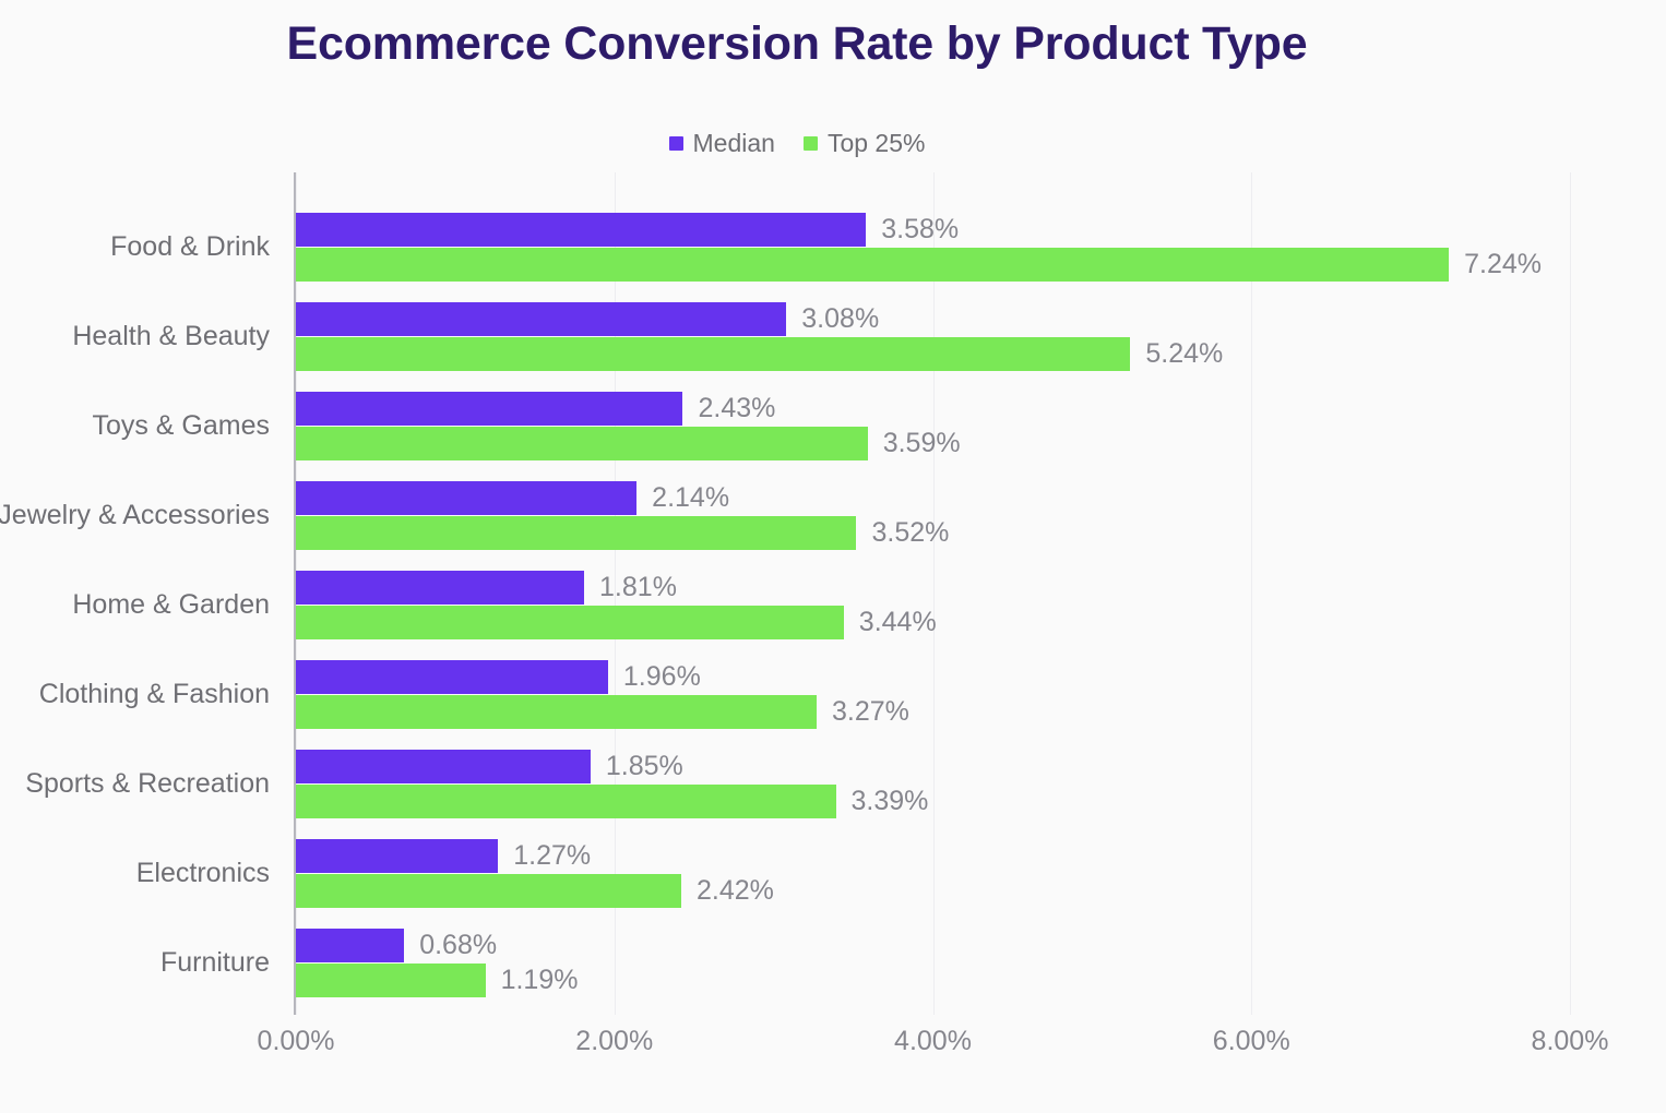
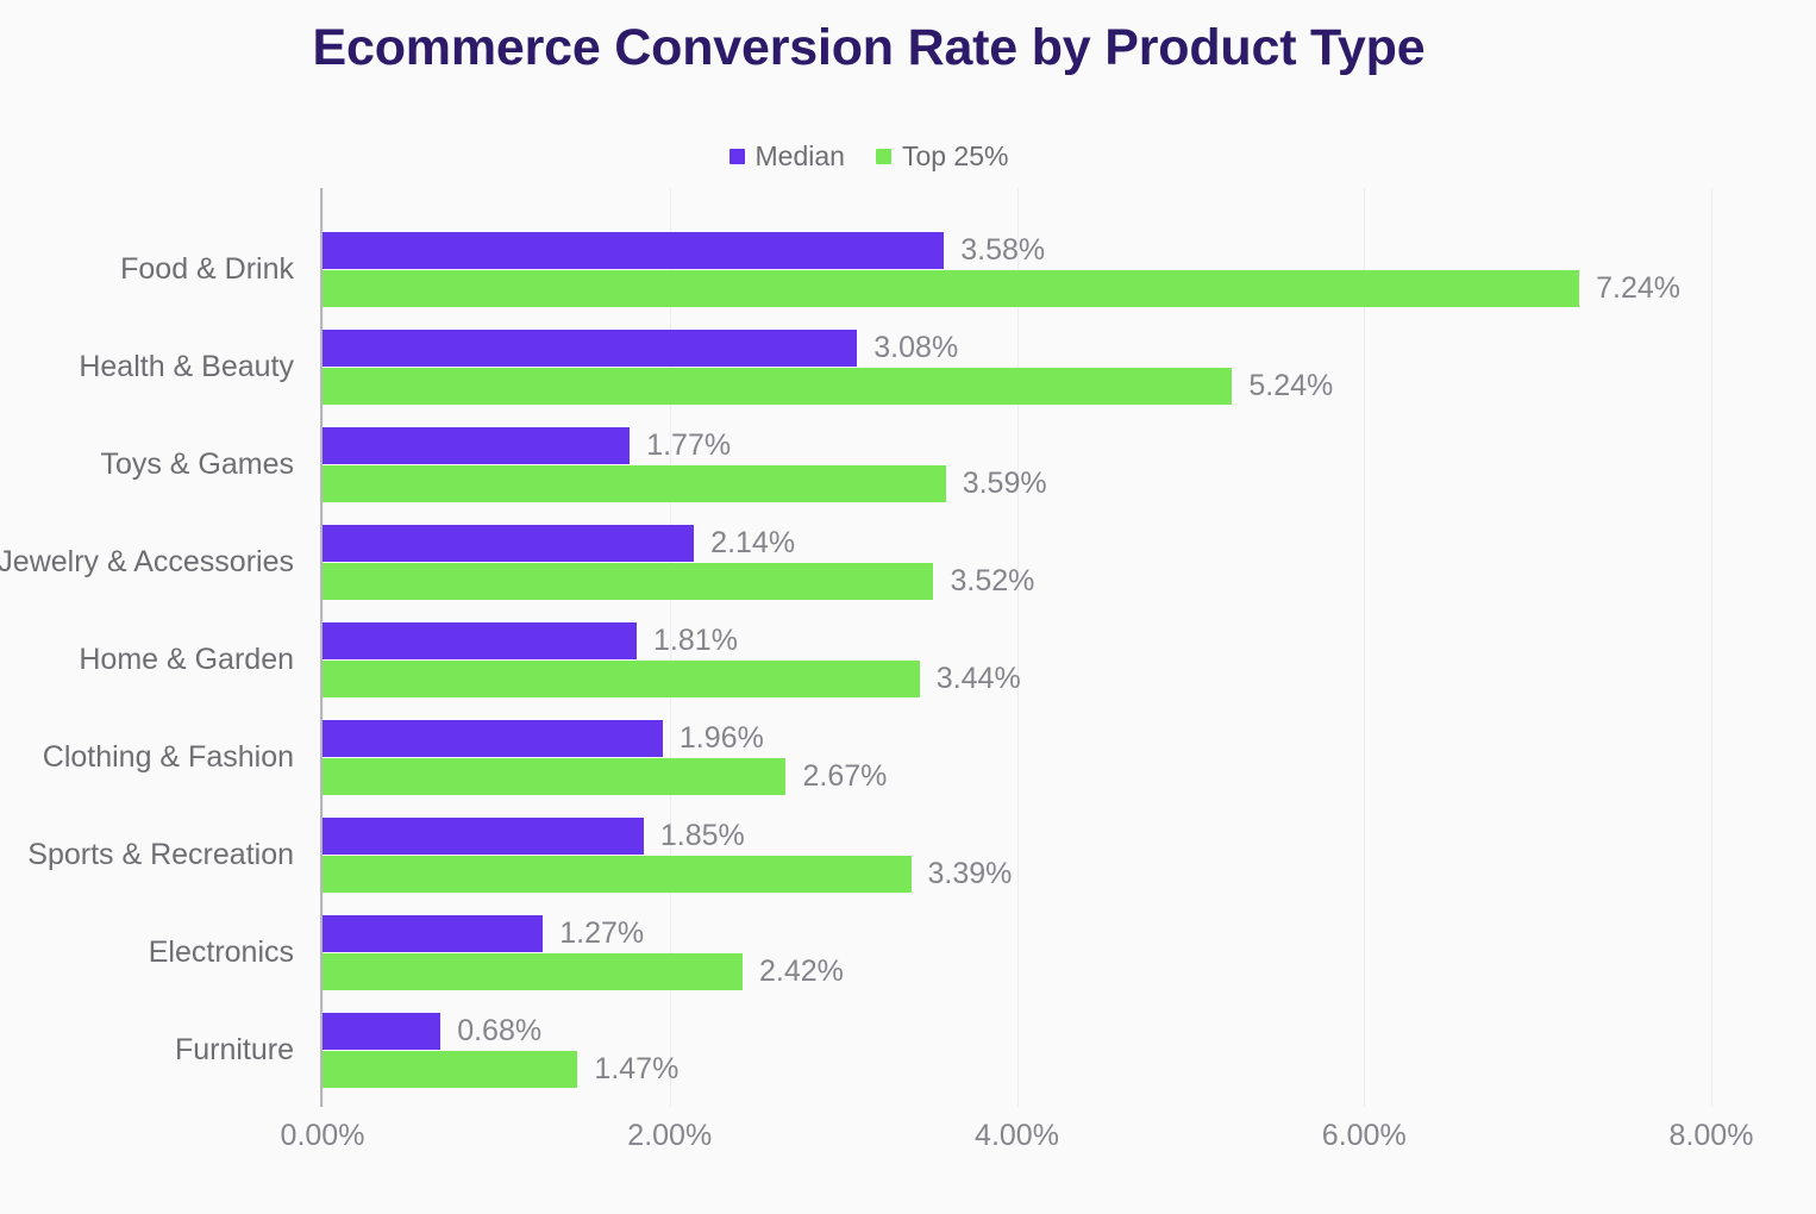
Median/Toys & Games: 2.43% -> 1.77%
Top 25%/Clothing & Fashion: 3.27% -> 2.67%
Top 25%/Furniture: 1.19% -> 1.47%
